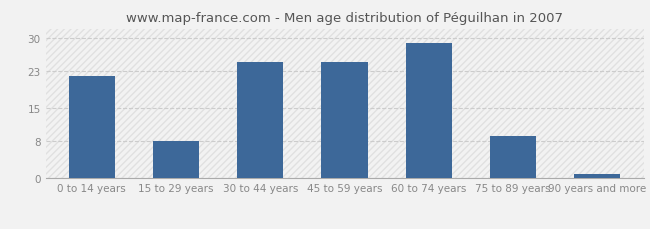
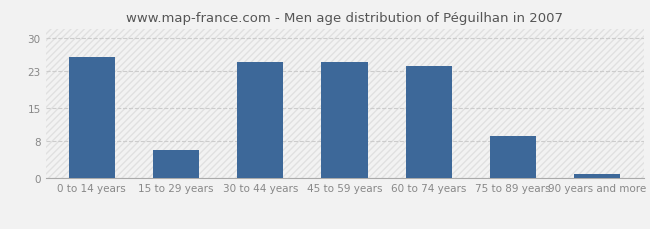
0 to 14 years: 22 -> 26
15 to 29 years: 8 -> 6
60 to 74 years: 29 -> 24
